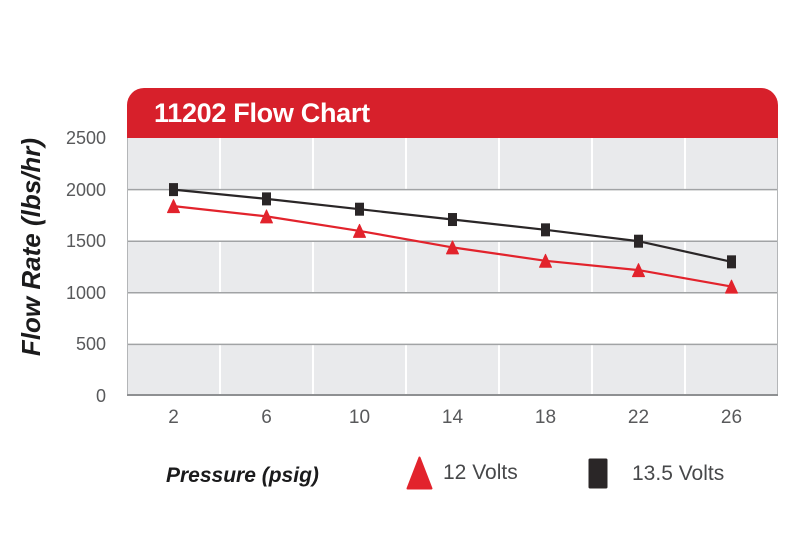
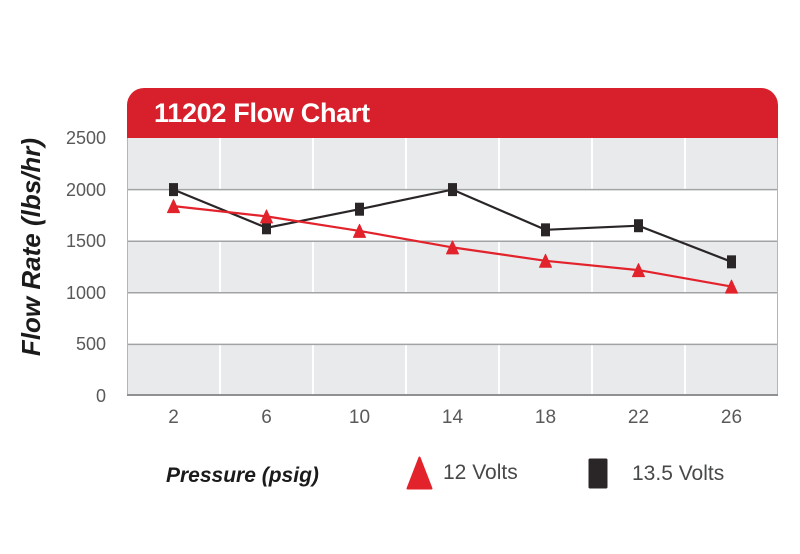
13.5 Volts/6: 1910 -> 1630
13.5 Volts/14: 1710 -> 2000
13.5 Volts/22: 1500 -> 1650
